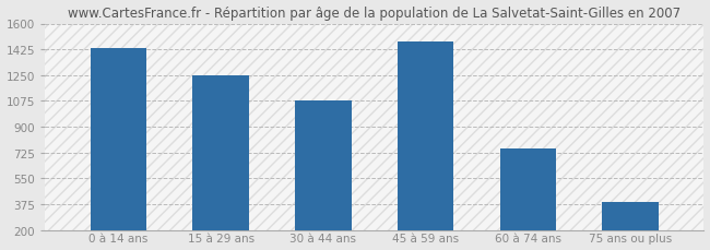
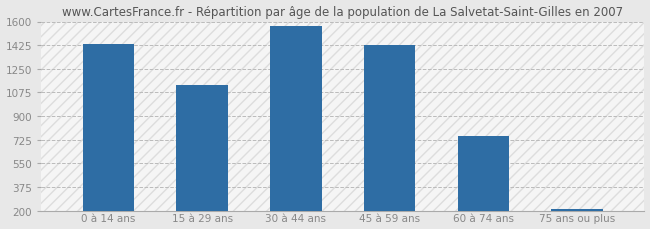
15 à 29 ans: 1250 -> 1130
30 à 44 ans: 1080 -> 1570
45 à 59 ans: 1480 -> 1420
75 ans ou plus: 390 -> 220
